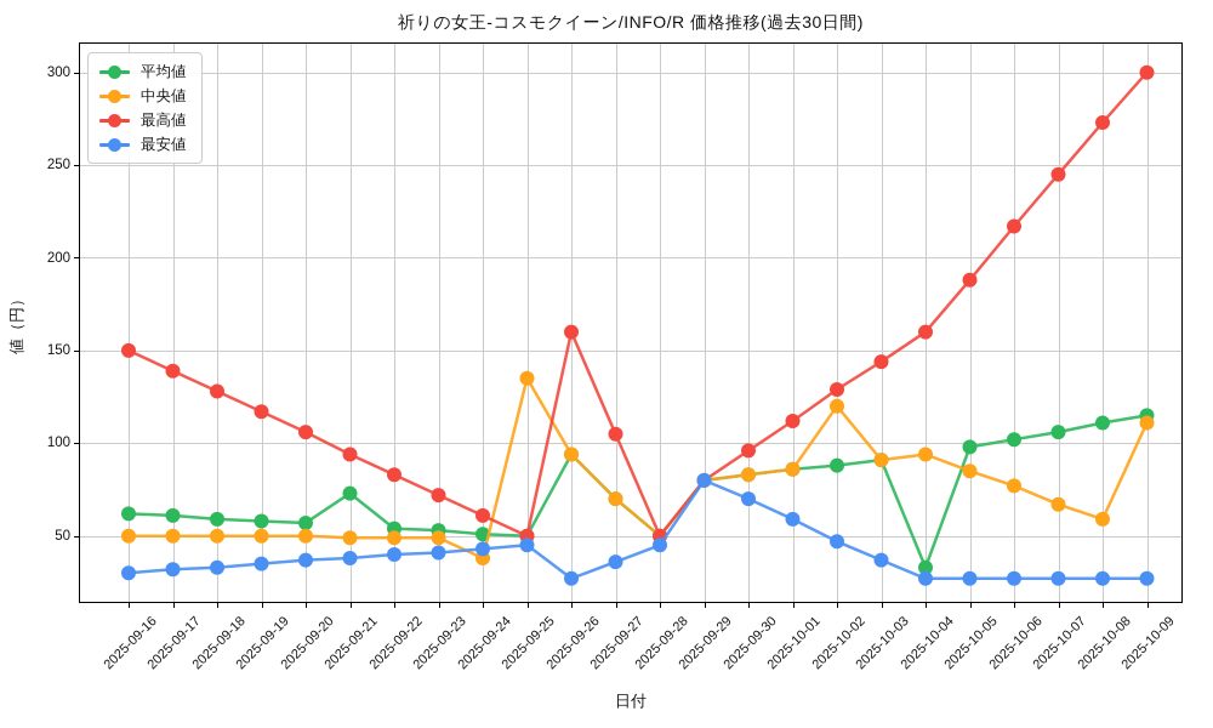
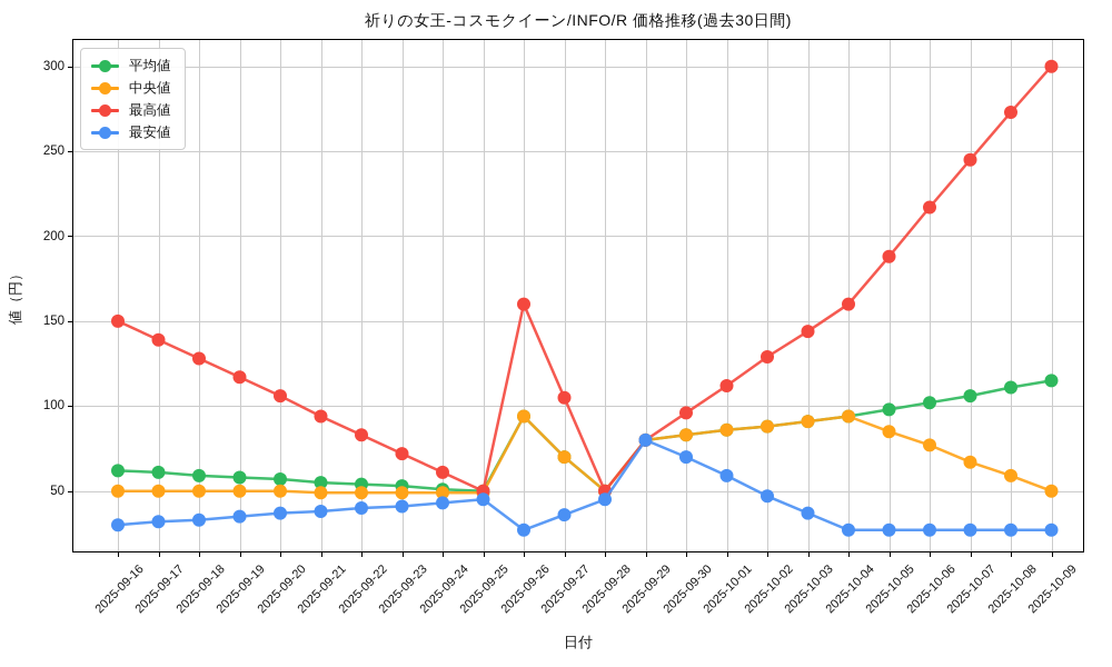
平均値/2025-09-21: 73 -> 55
中央値/2025-09-24: 38 -> 49
中央値/2025-09-25: 135 -> 49
中央値/2025-10-02: 120 -> 88
平均値/2025-10-04: 33 -> 94
中央値/2025-10-09: 111 -> 50
